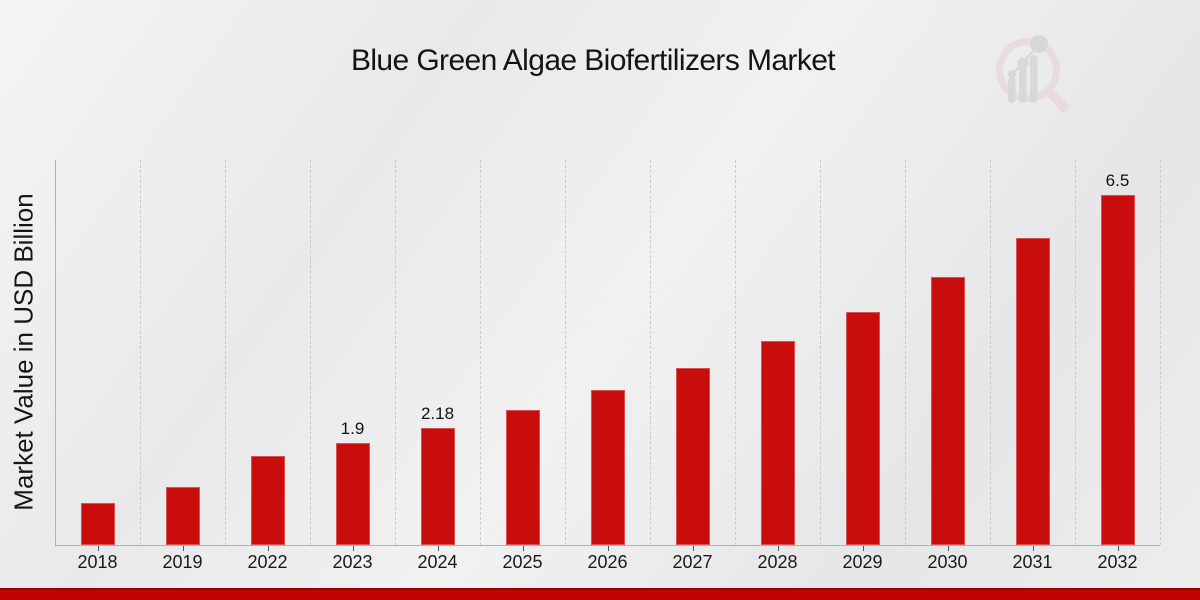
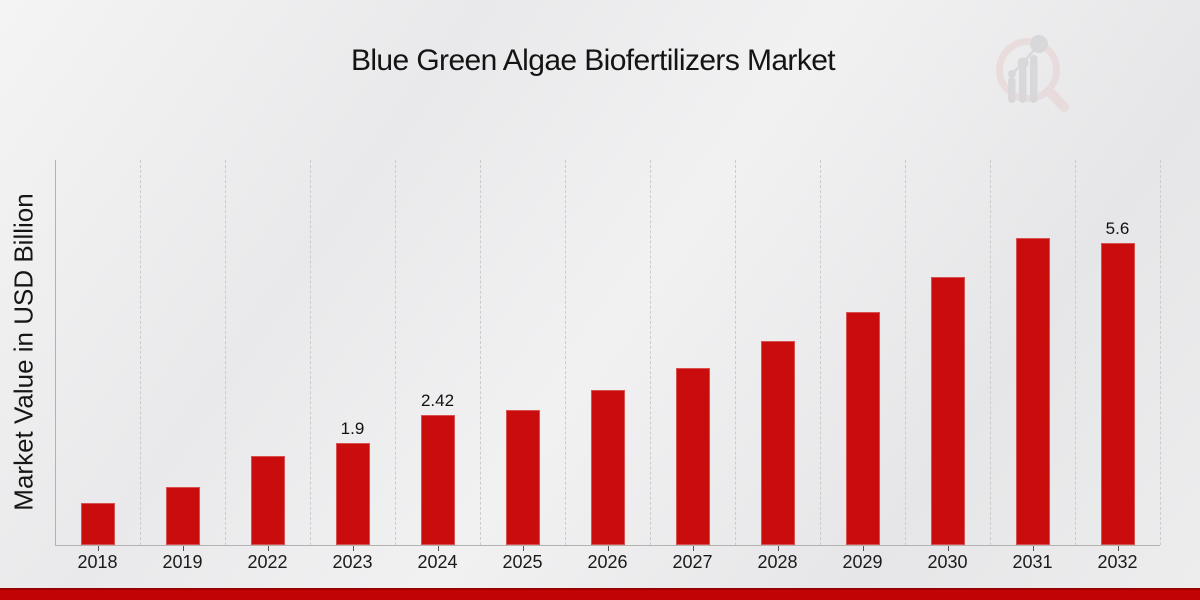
2024: 2.18 -> 2.42
2032: 6.5 -> 5.6
